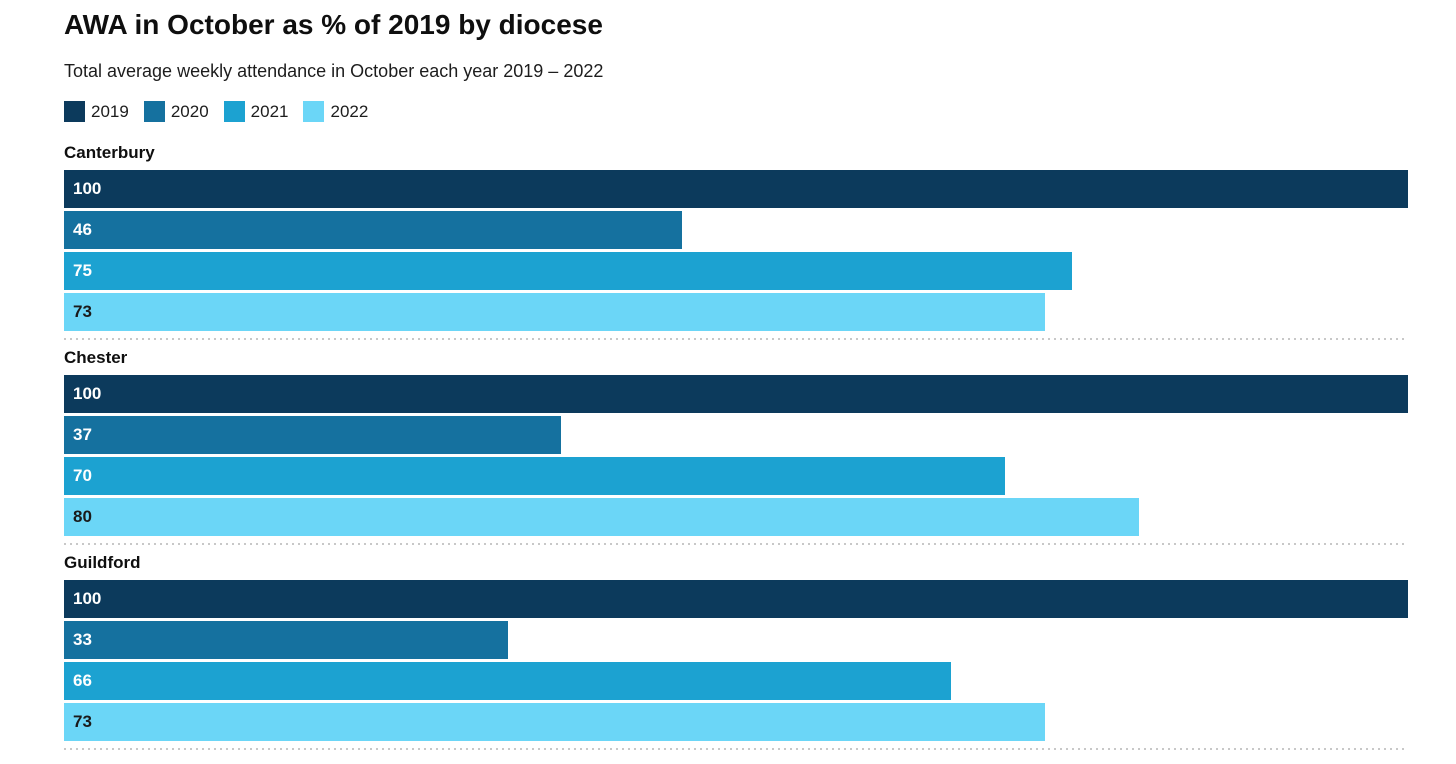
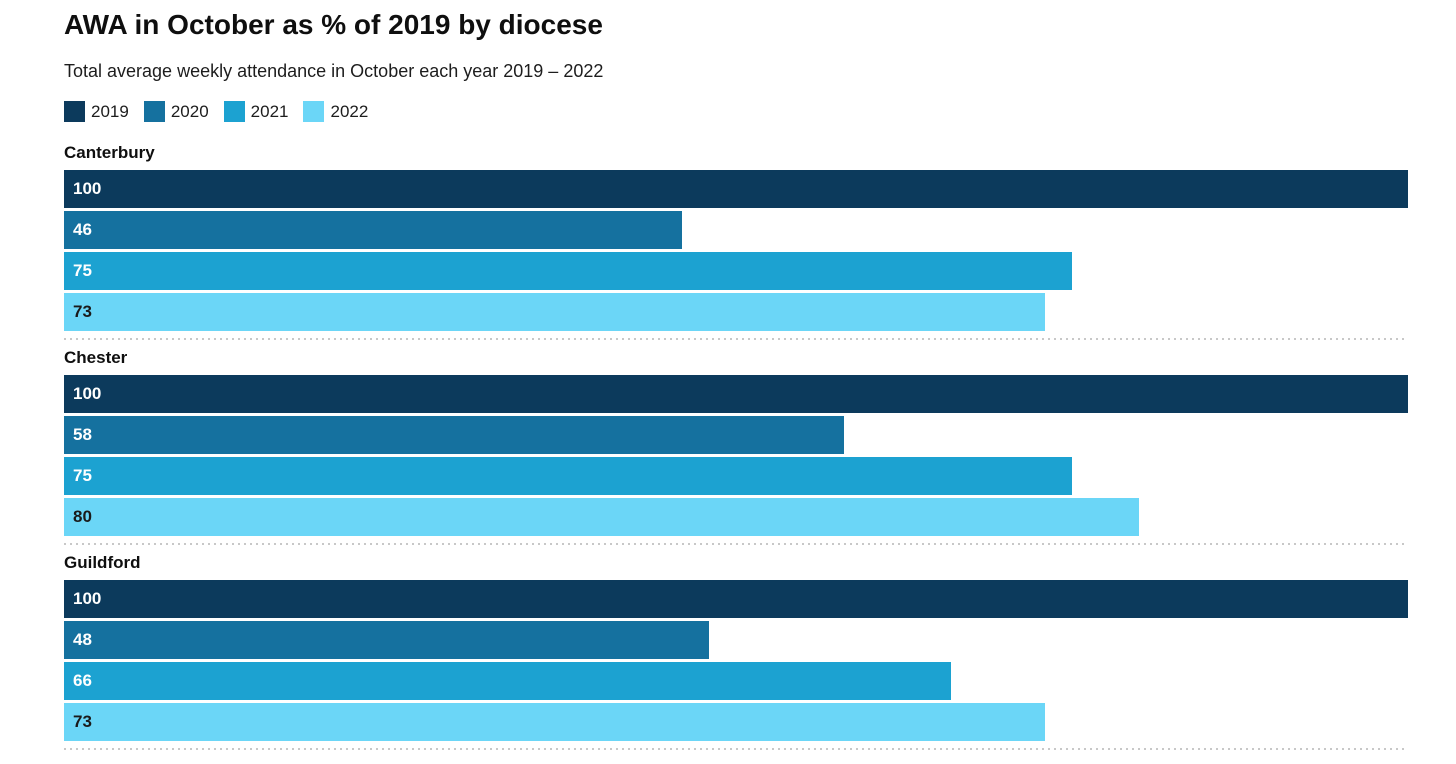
2020/Chester: 37 -> 58
2021/Chester: 70 -> 75
2020/Guildford: 33 -> 48
